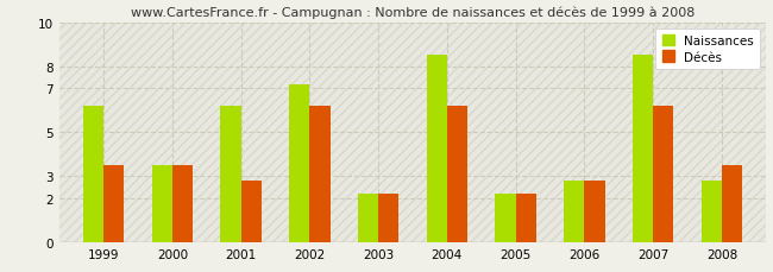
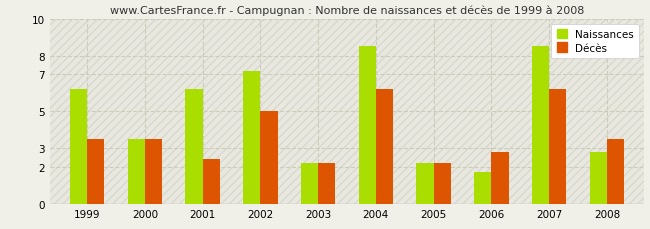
Décès/2001: 2.8 -> 2.4
Décès/2002: 6.2 -> 5.0
Naissances/2006: 2.8 -> 1.7
